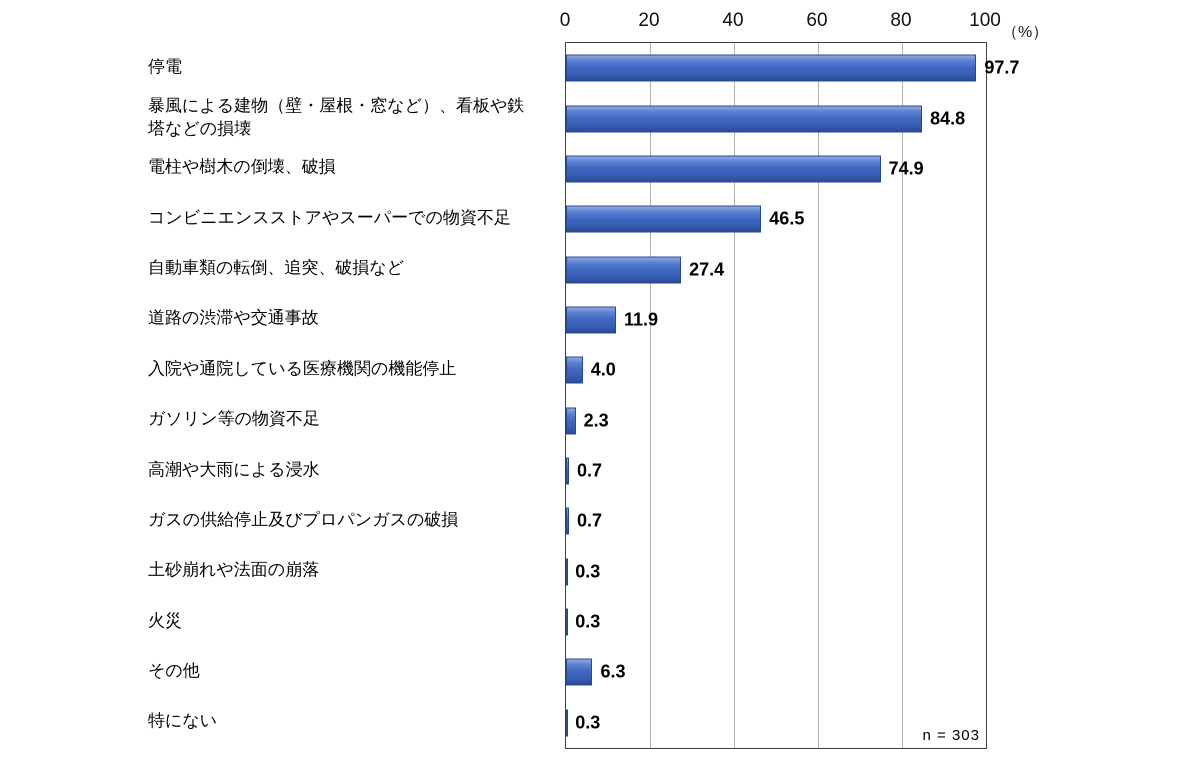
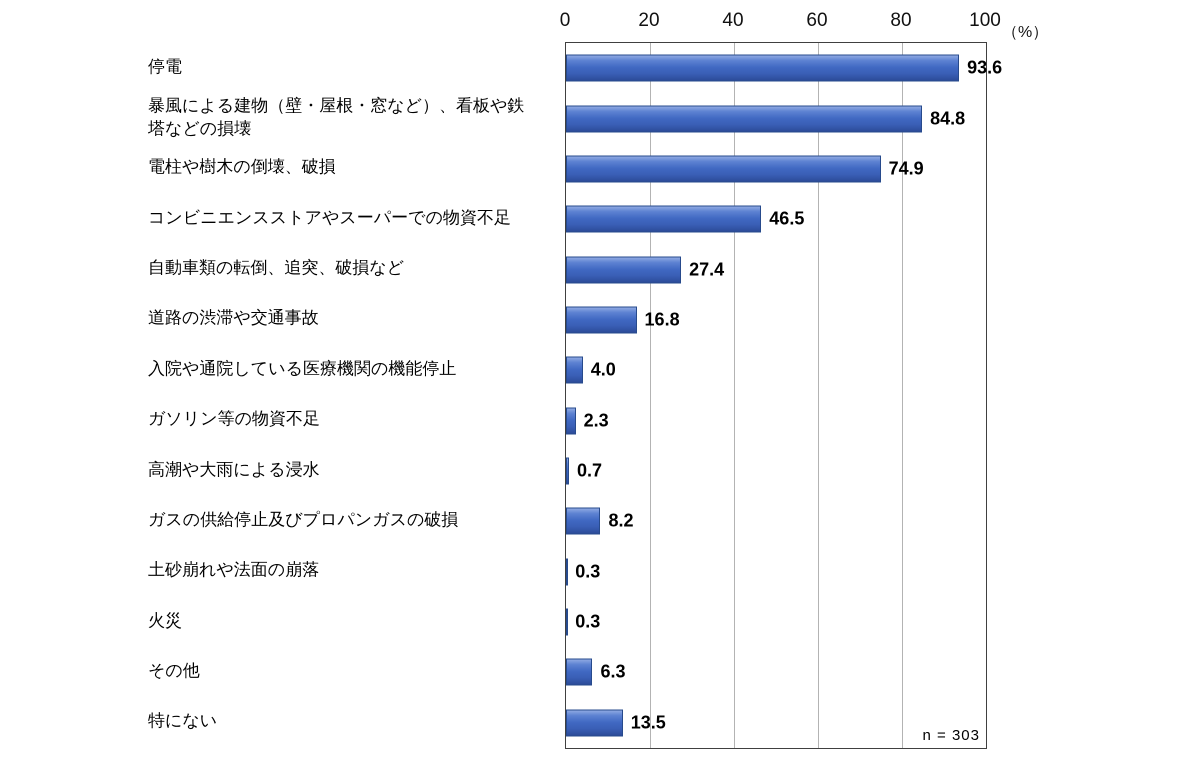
停電: 97.7 -> 93.6
道路の渋滞や交通事故: 11.9 -> 16.8
ガスの供給停止及びプロパンガスの破損: 0.7 -> 8.2
特にない: 0.3 -> 13.5
